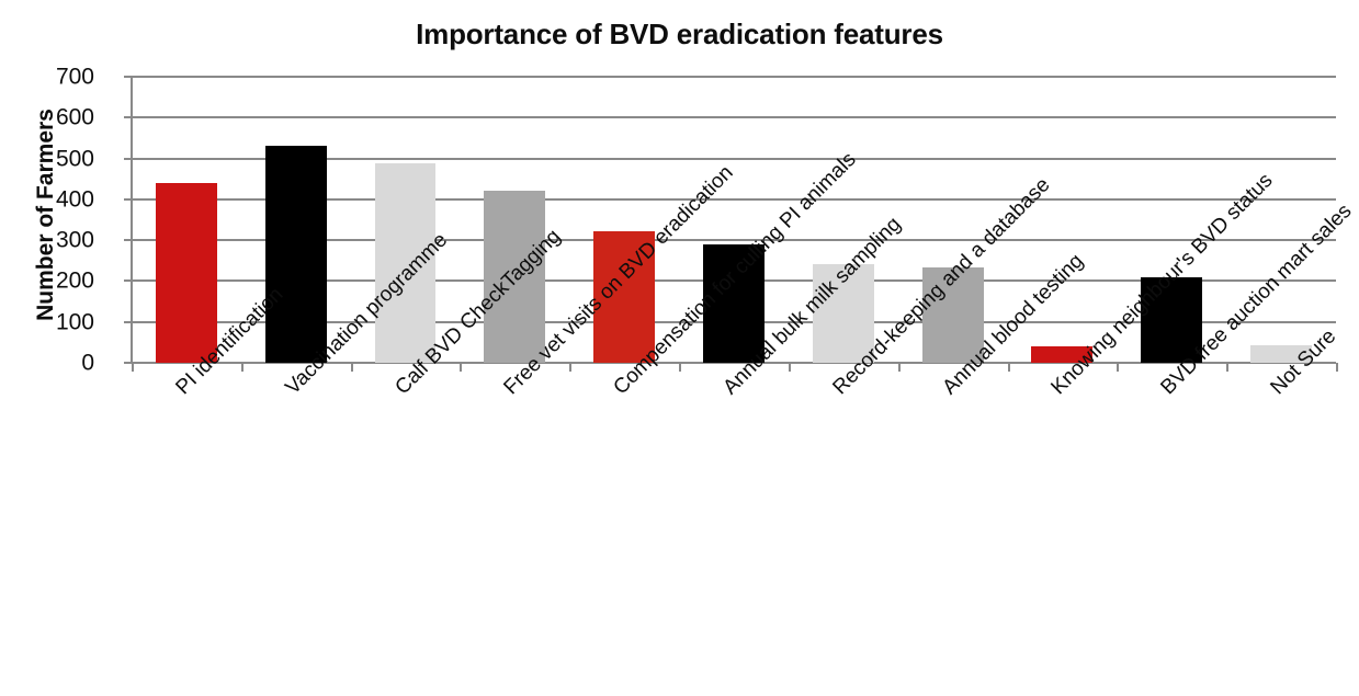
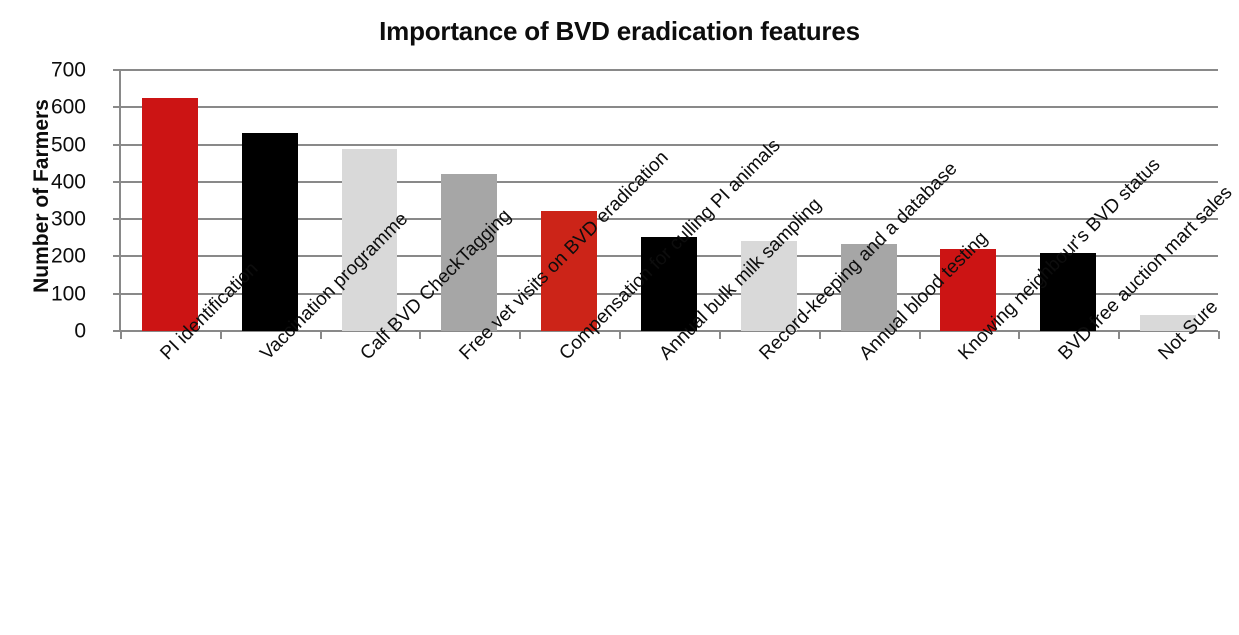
PI identification: 440 -> 620
Annual bulk milk sampling: 290 -> 250
Knowing neighbour's BVD status: 40 -> 220
